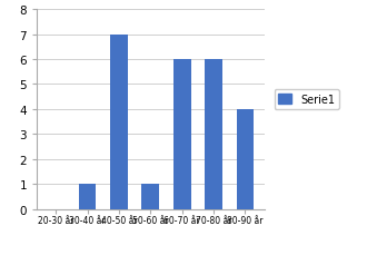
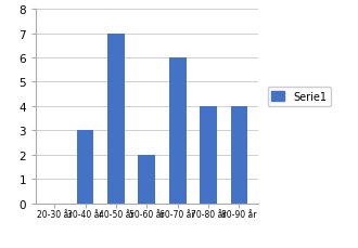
30-40 år: 1 -> 3
50-60 år: 1 -> 2
70-80 år: 6 -> 4
